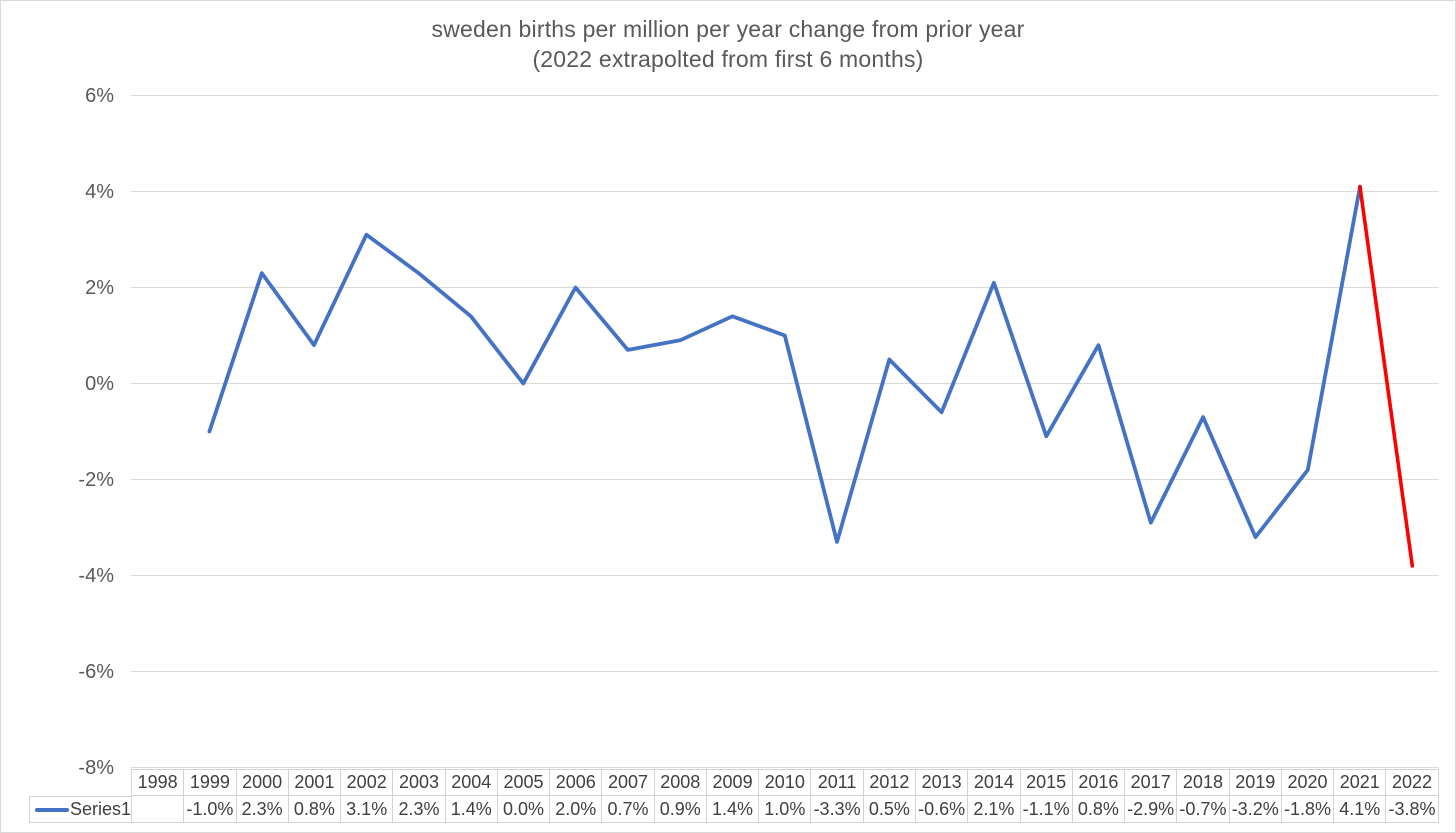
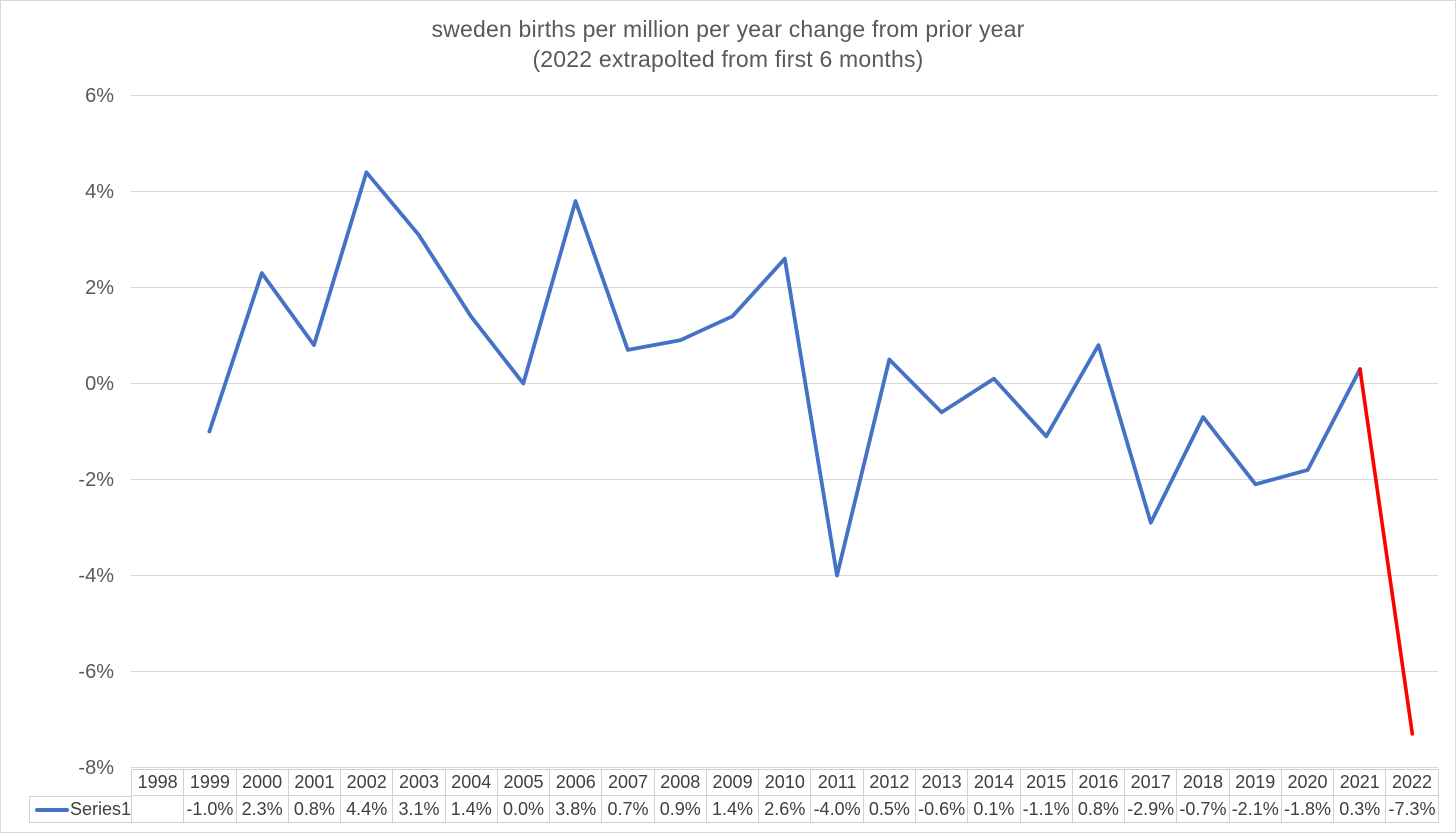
2002: 3.1% -> 4.4%
2003: 2.3% -> 3.1%
2006: 2.0% -> 3.8%
2010: 1.0% -> 2.6%
2011: -3.3% -> -4.0%
2014: 2.1% -> 0.1%
2019: -3.2% -> -2.1%
2021: 4.1% -> 0.3%
2022: -3.8% -> -7.3%
